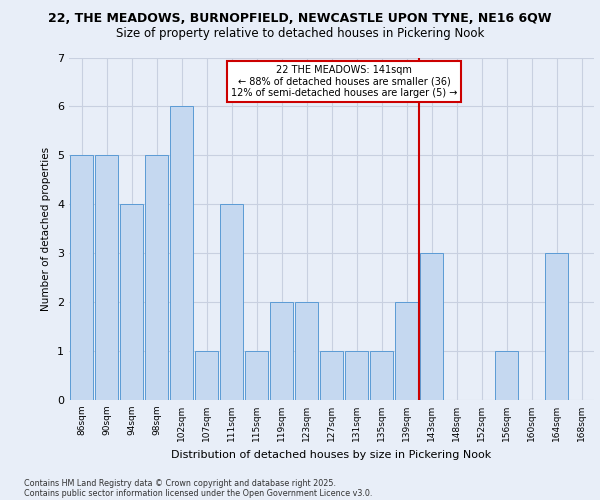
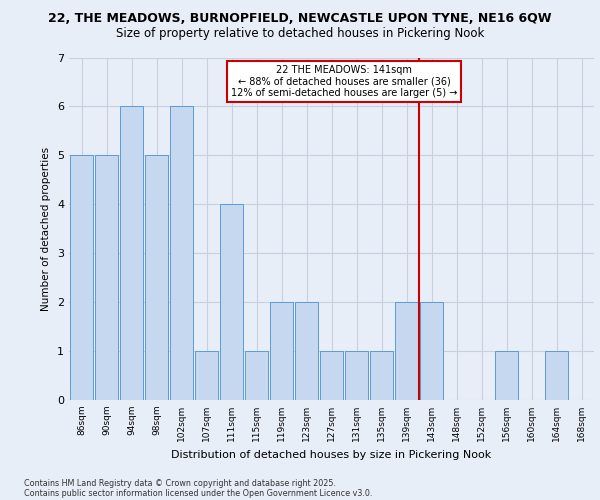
94sqm: 4 -> 6
143sqm: 3 -> 2
164sqm: 3 -> 1
